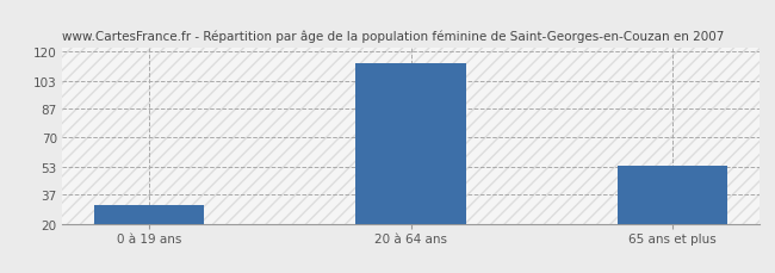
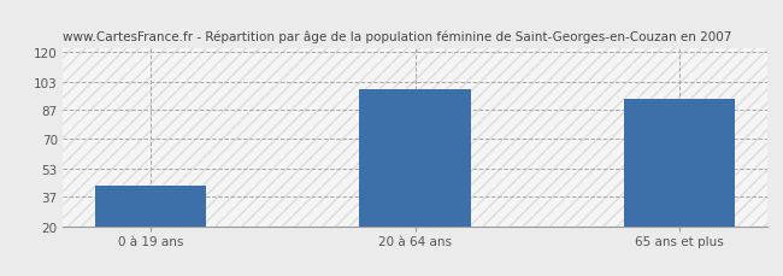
0 à 19 ans: 31 -> 43
20 à 64 ans: 113 -> 99
65 ans et plus: 54 -> 93
